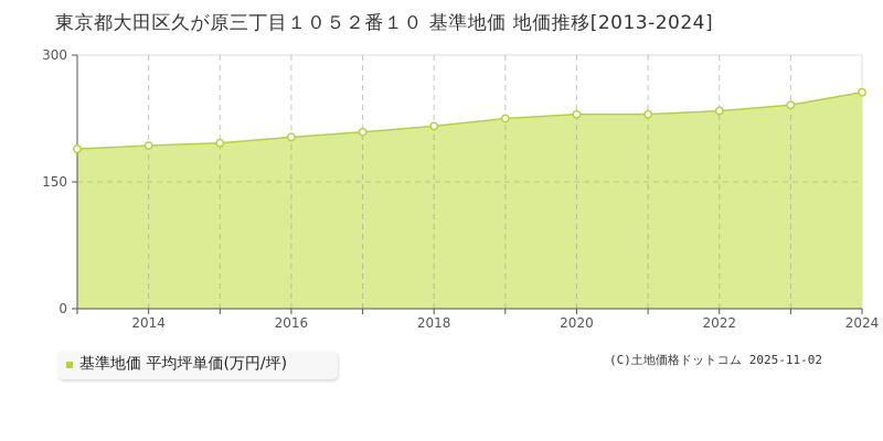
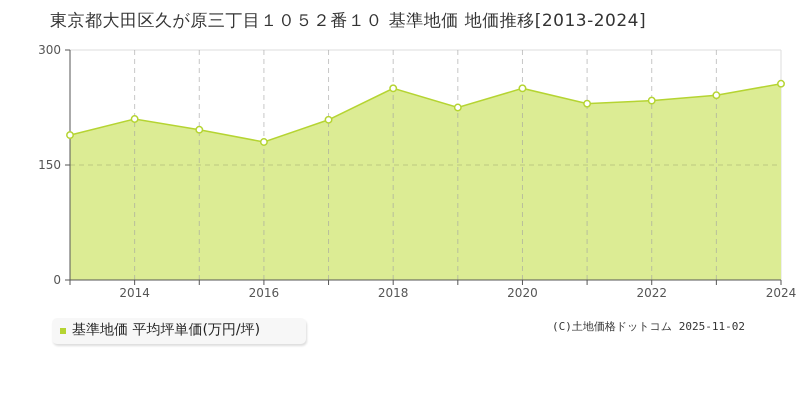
2014: 190 -> 210
2016: 200 -> 180
2018: 220 -> 250
2020: 230 -> 250
